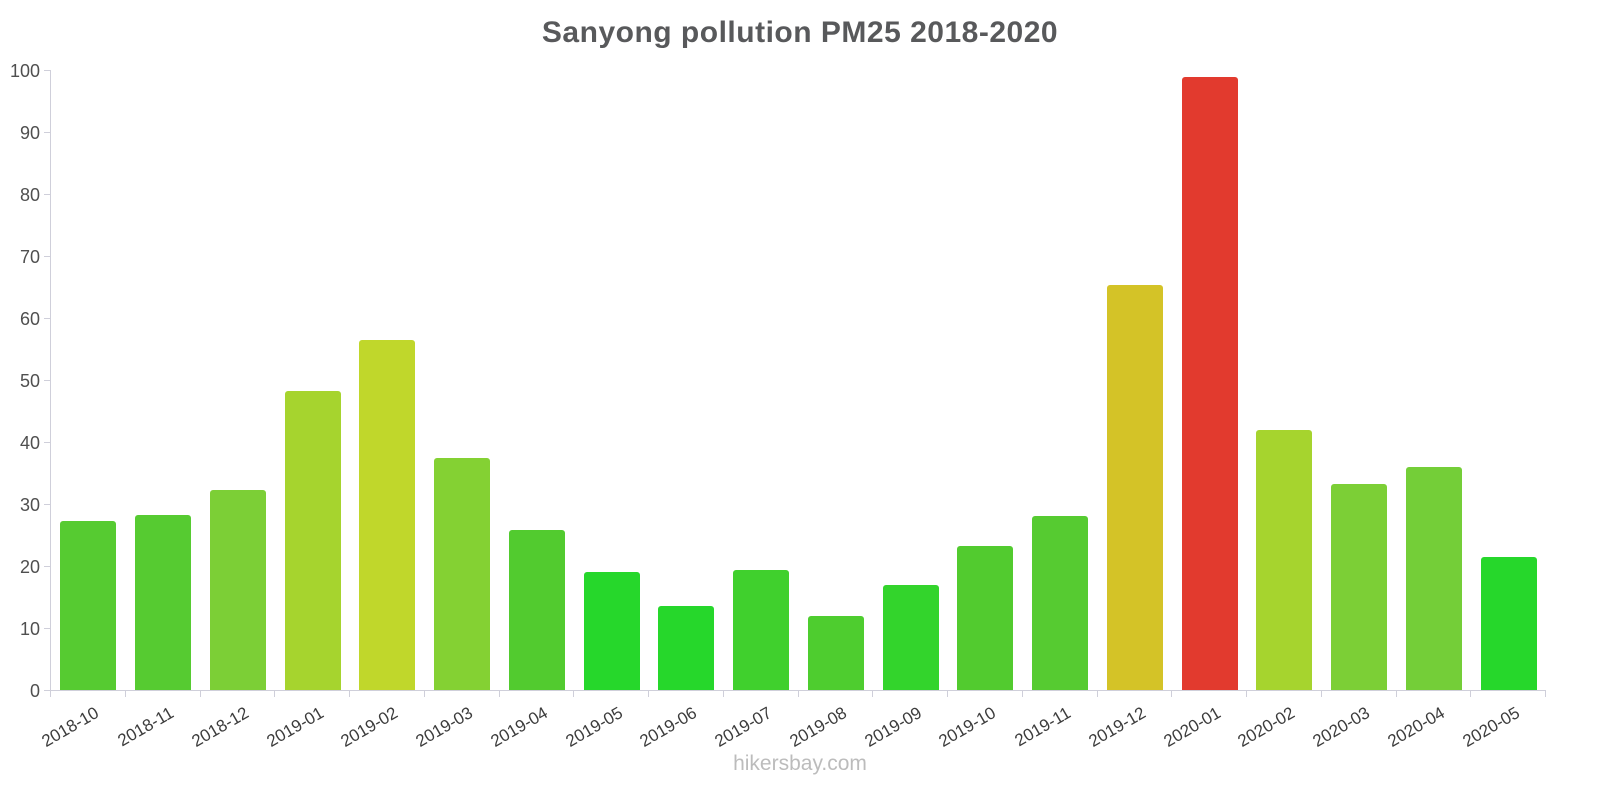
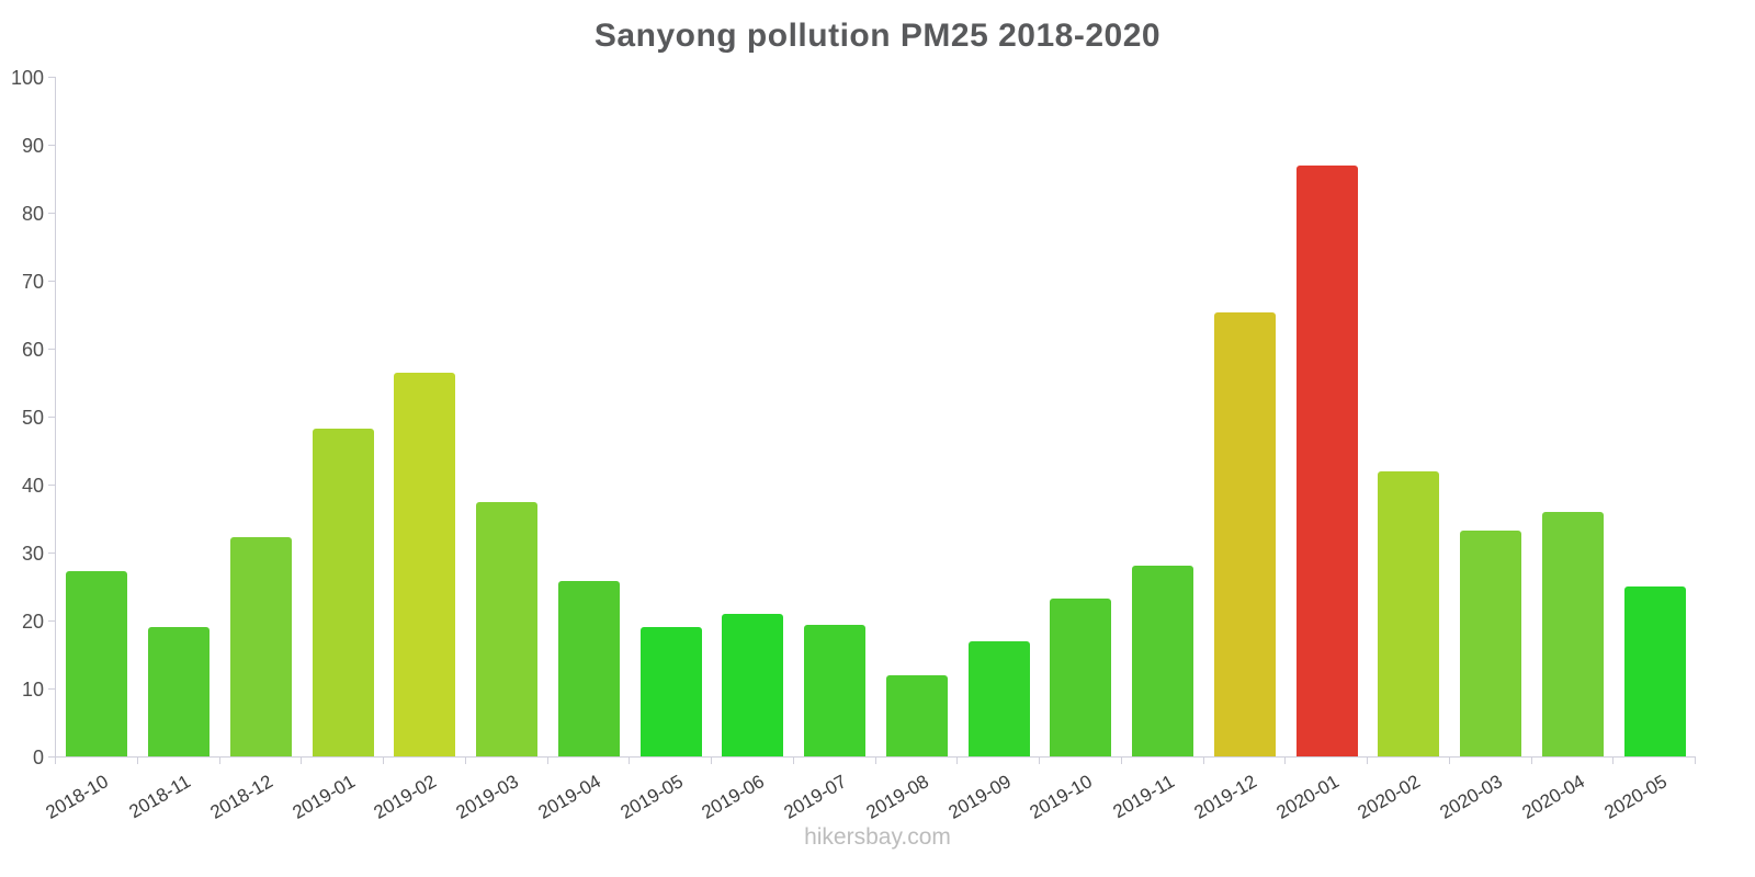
2018-11: 28 -> 19
2019-06: 14 -> 21
2020-01: 99 -> 87
2020-05: 21 -> 25
